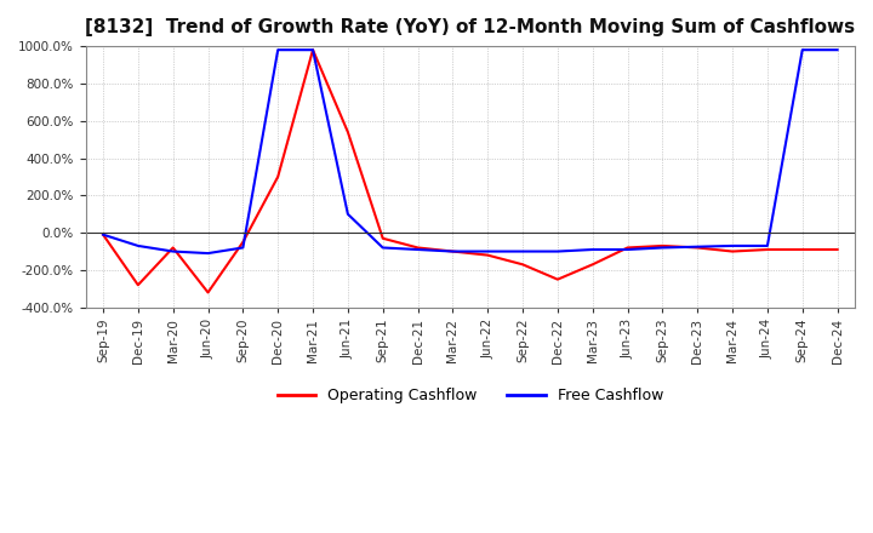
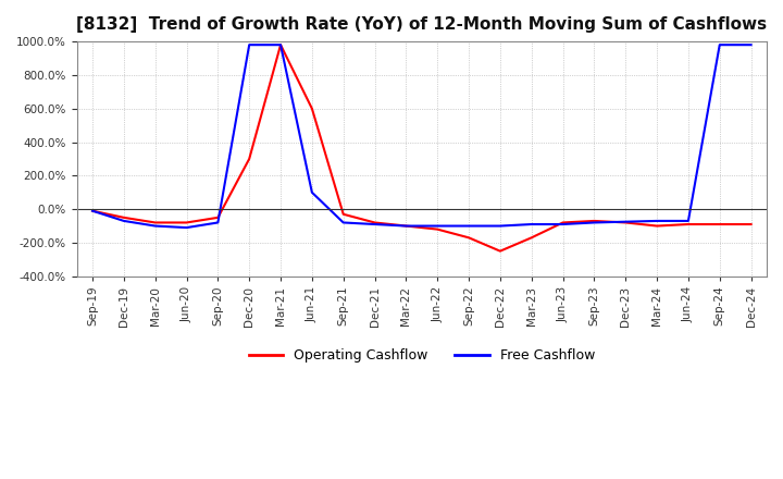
Operating Cashflow/Dec-19: -280% -> -50%
Operating Cashflow/Jun-20: -320% -> -80%
Operating Cashflow/Jun-21: 540% -> 600%
